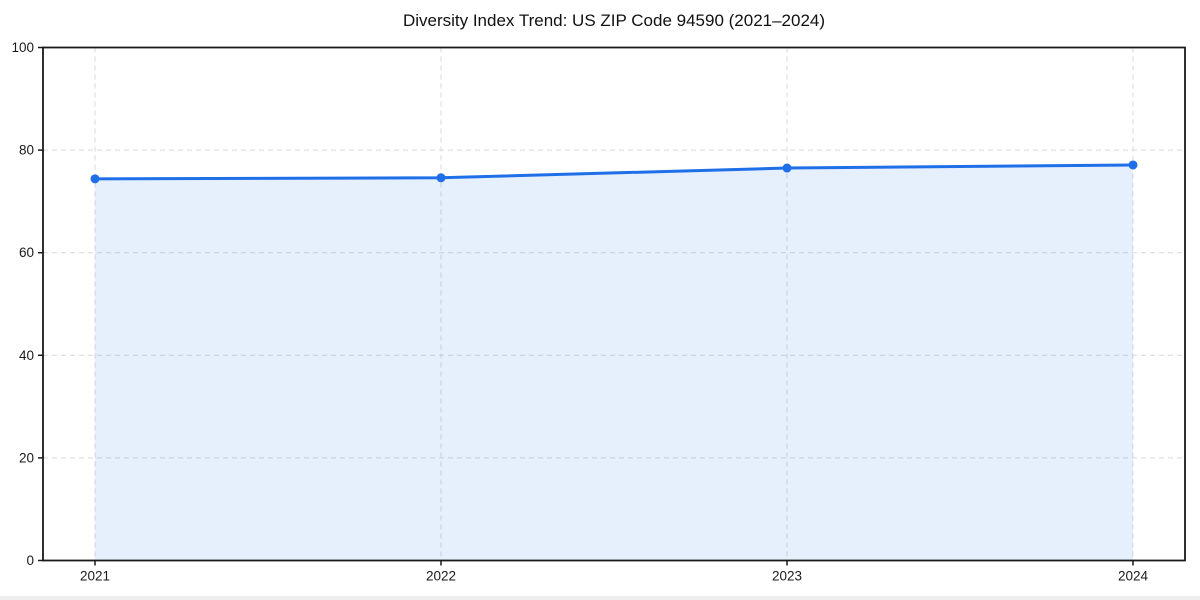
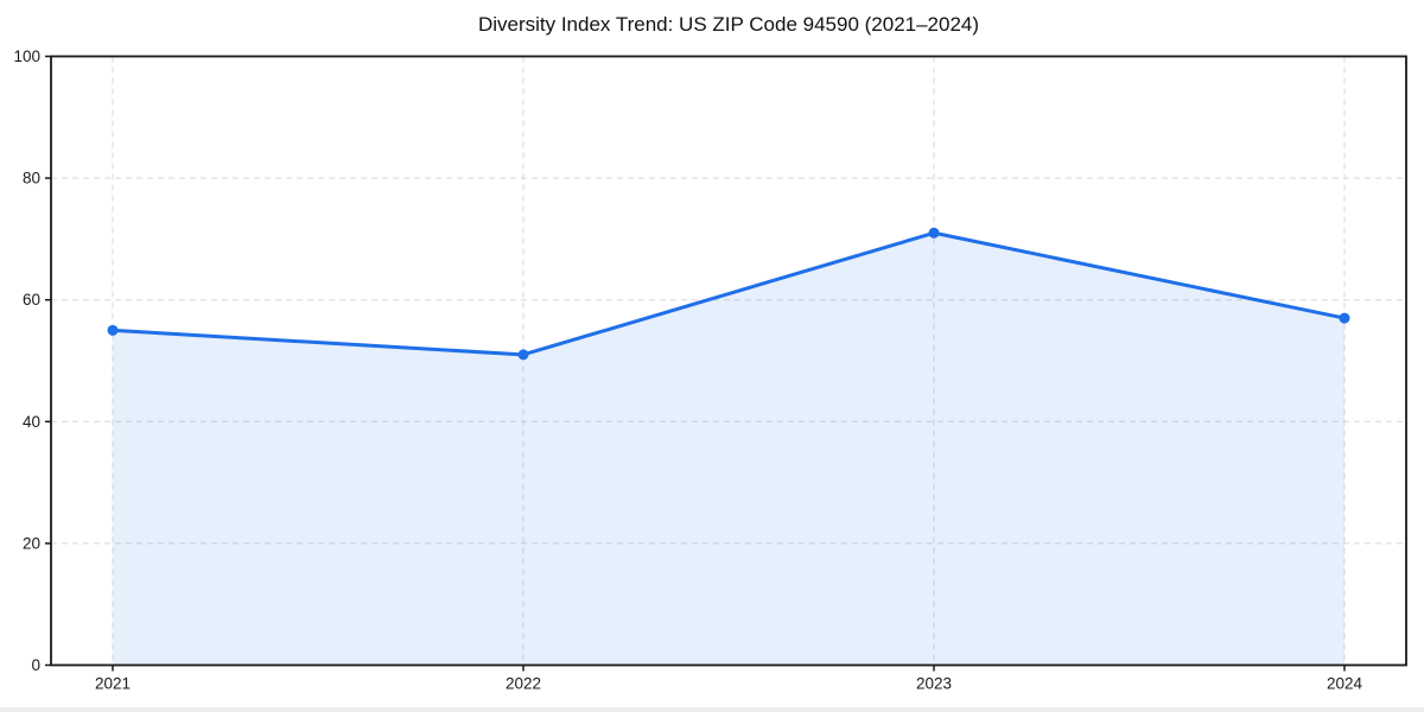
2021: 74 -> 55
2022: 75 -> 51
2023: 76 -> 71
2024: 77 -> 57
